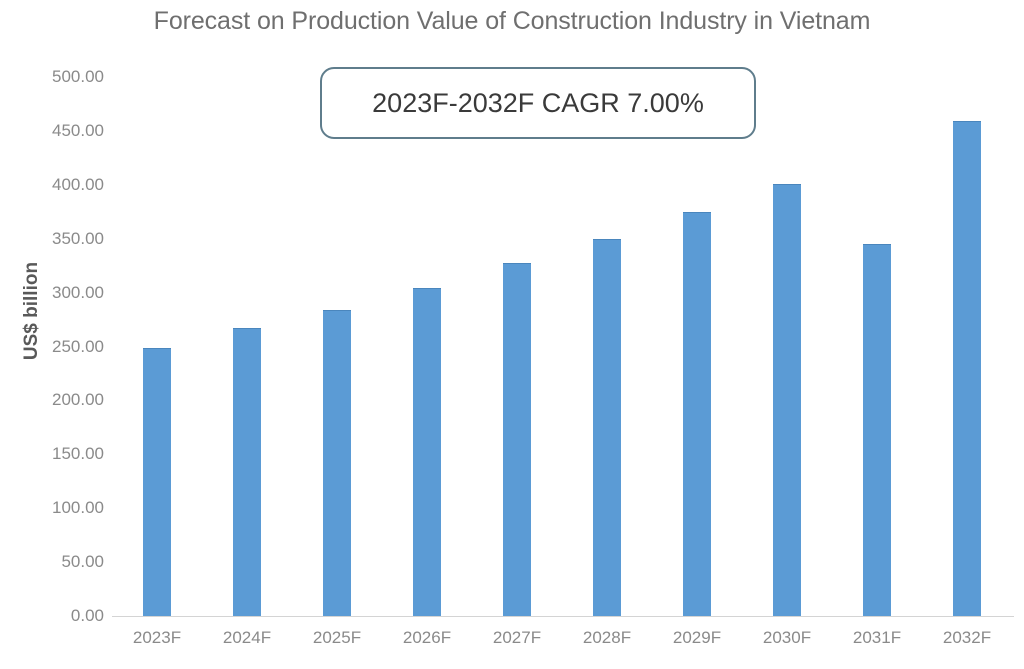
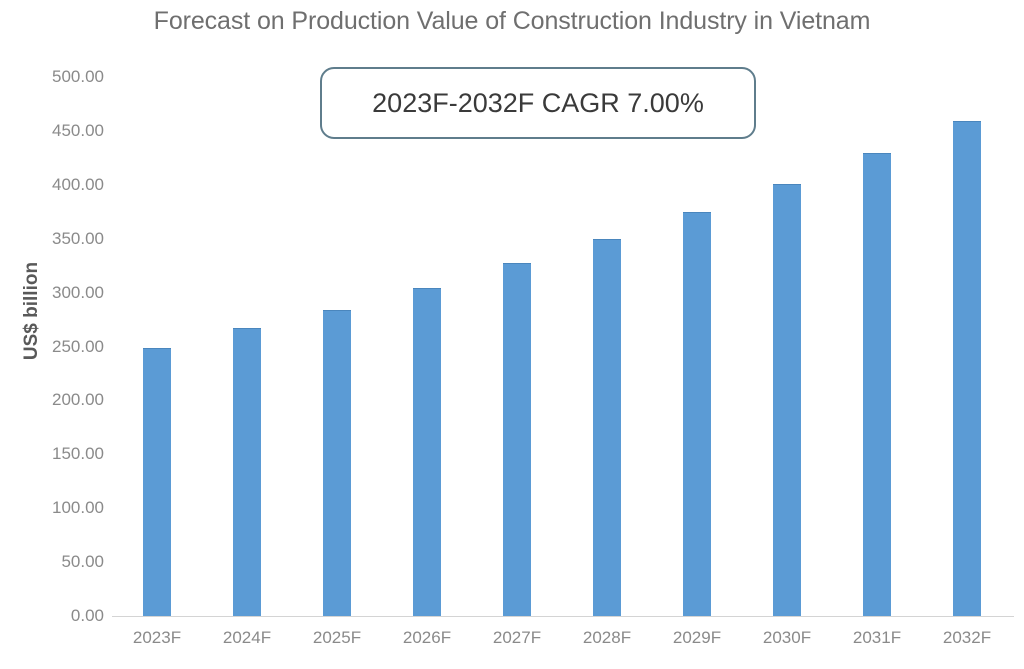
2031F: 346 -> 430
